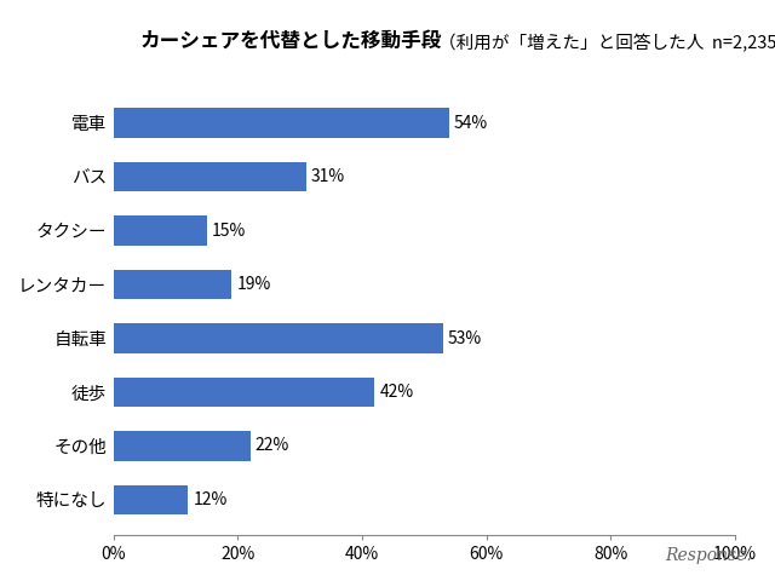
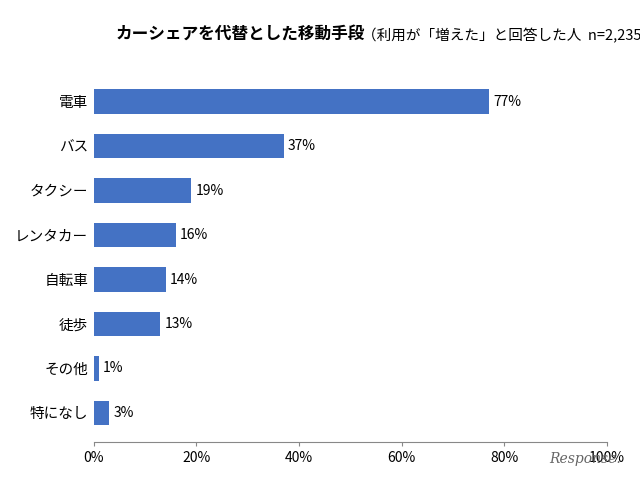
電車: 54% -> 77%
バス: 31% -> 37%
タクシー: 15% -> 19%
レンタカー: 19% -> 16%
自転車: 53% -> 14%
徒歩: 42% -> 13%
その他: 22% -> 1%
特になし: 12% -> 3%
